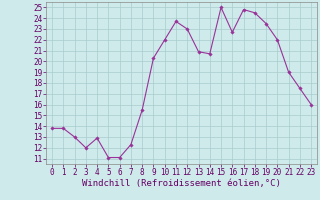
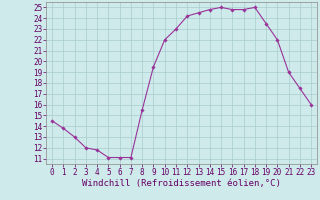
0: 13.8 -> 14.5
4: 12.9 -> 11.8
7: 12.3 -> 11.1
9: 20.3 -> 19.5
11: 23.7 -> 23.0
12: 23.0 -> 24.2
13: 20.9 -> 24.5
14: 20.7 -> 24.8
16: 22.7 -> 24.8
18: 24.5 -> 25.0
